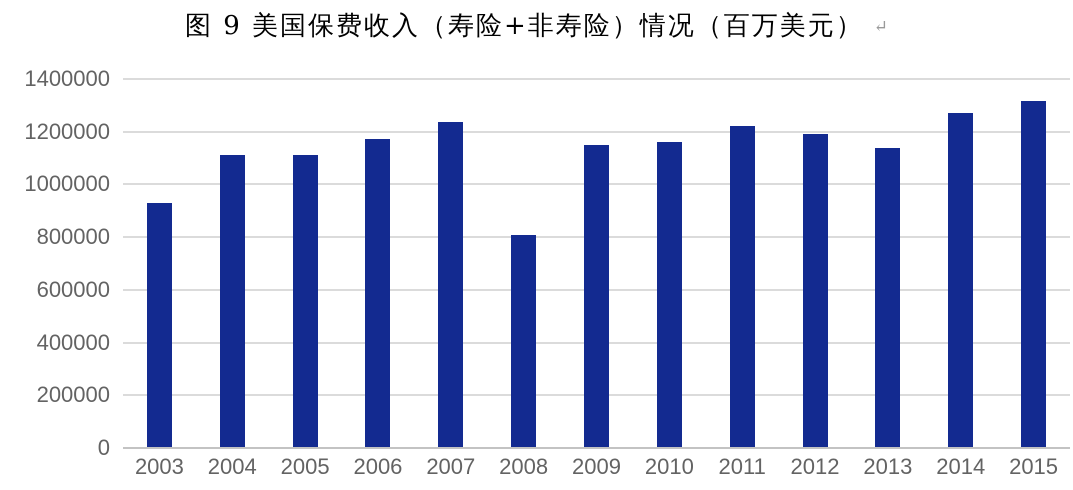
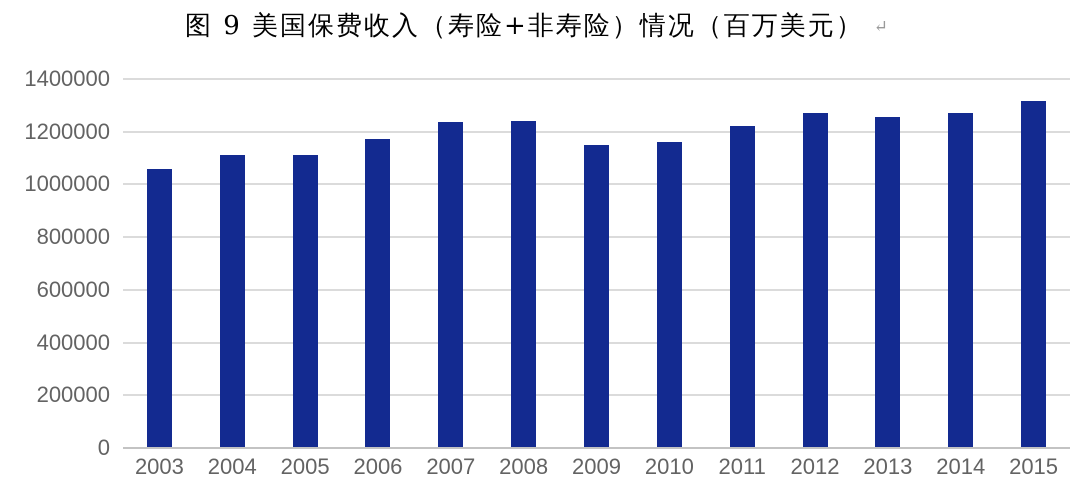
2003: 930000 -> 1060000
2008: 810000 -> 1240000
2012: 1190000 -> 1270000
2013: 1140000 -> 1260000
